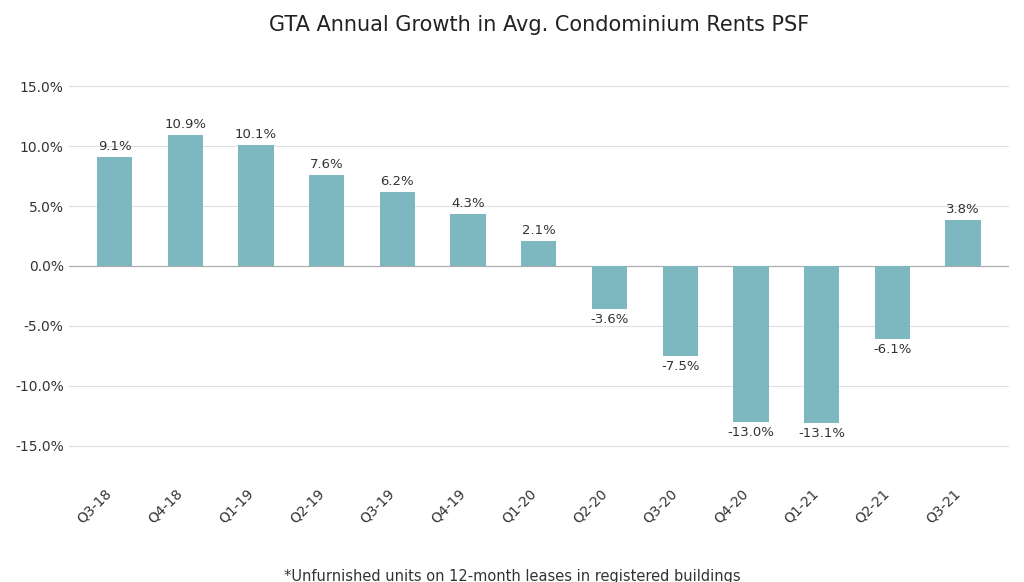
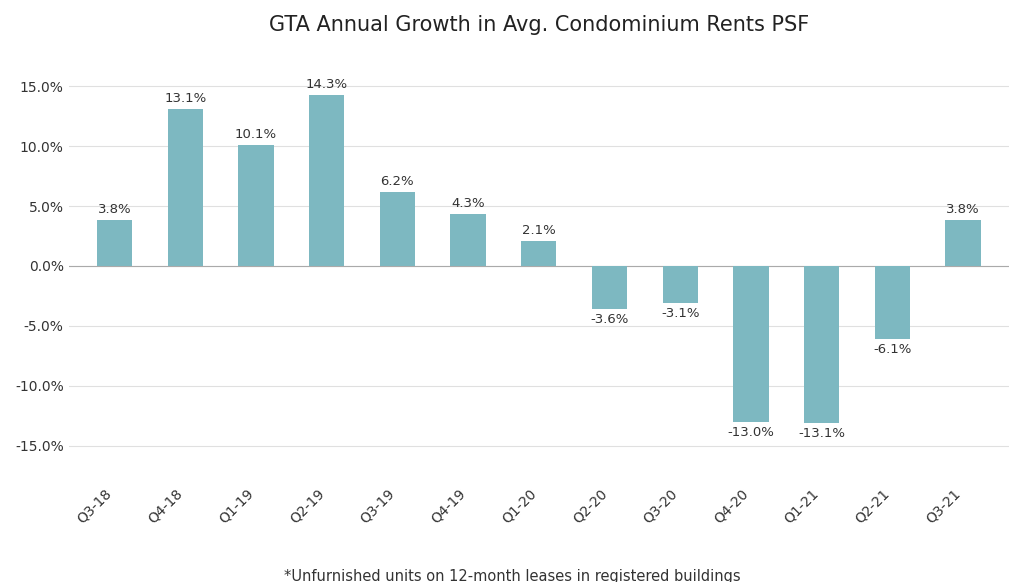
Q3-18: 9.1% -> 3.8%
Q4-18: 10.9% -> 13.1%
Q2-19: 7.6% -> 14.3%
Q3-20: -7.5% -> -3.1%
